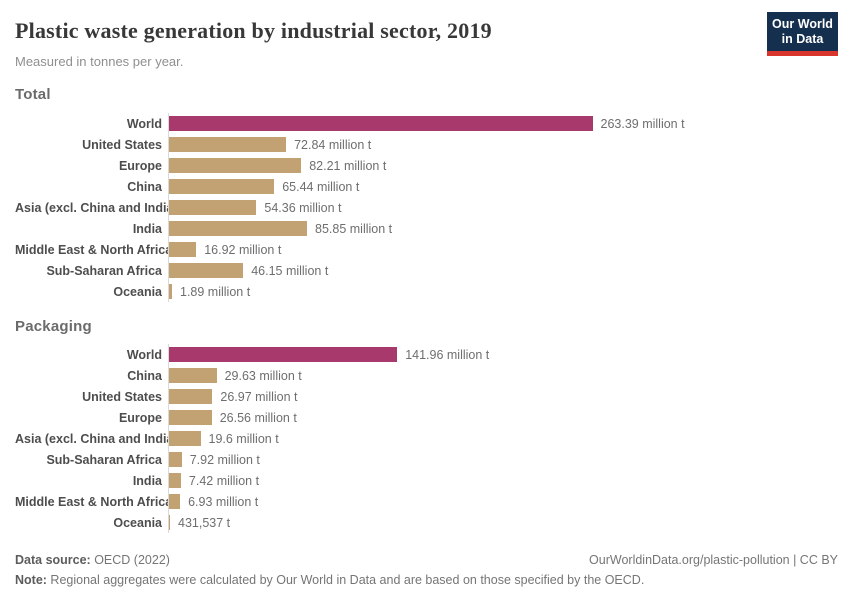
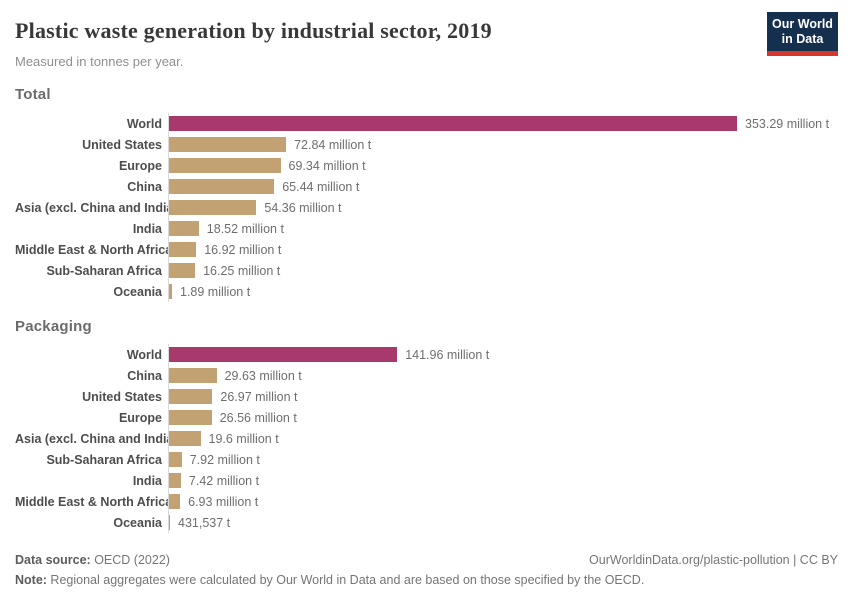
Total/World: 263.39 -> 353.29
Total/Europe: 82.21 -> 69.34
Total/India: 85.85 -> 18.52
Total/Sub-Saharan Africa: 46.15 -> 16.25
